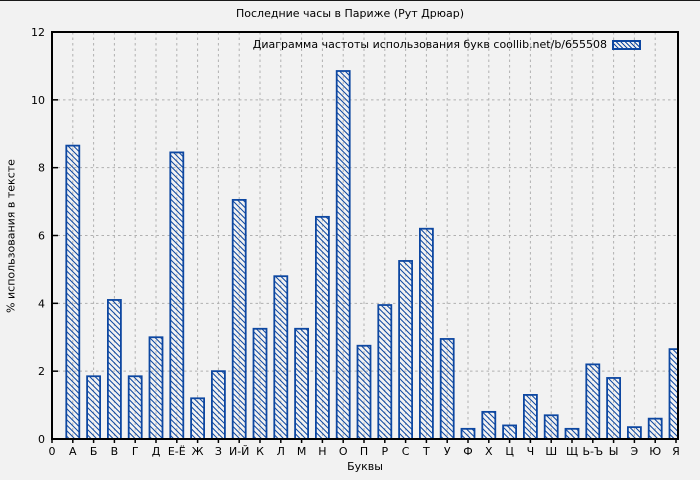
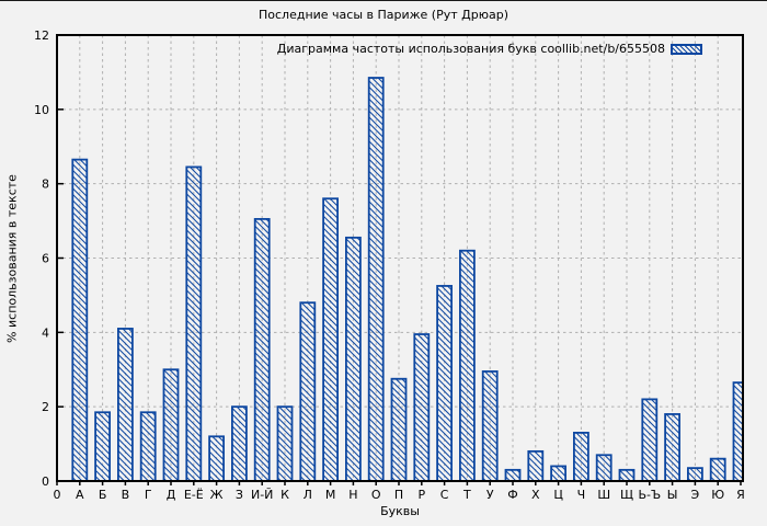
К: 3.2 -> 2.0
М: 3.2 -> 7.6
